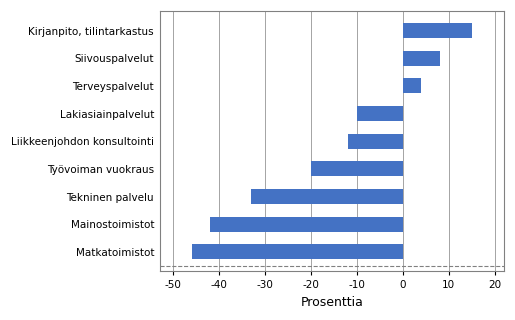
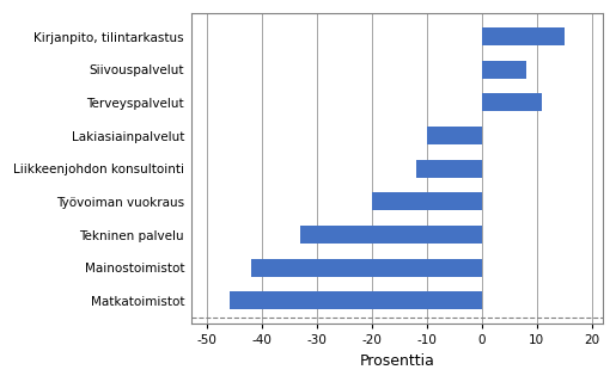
Terveyspalvelut: 4 -> 11
